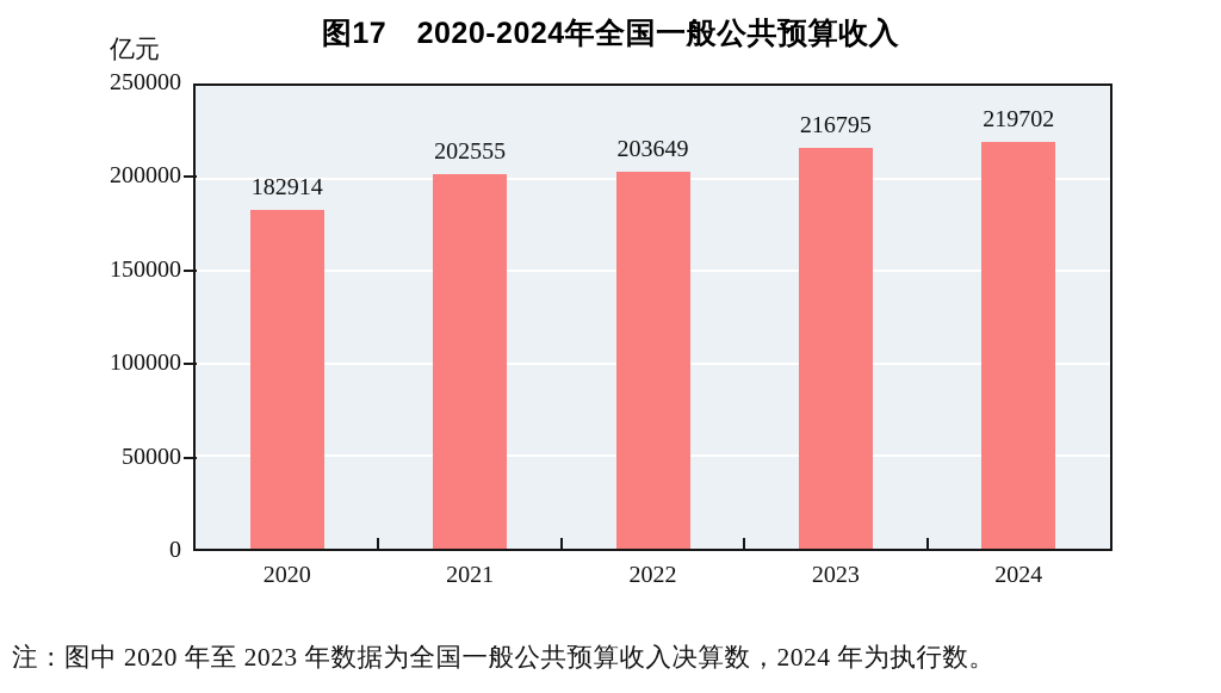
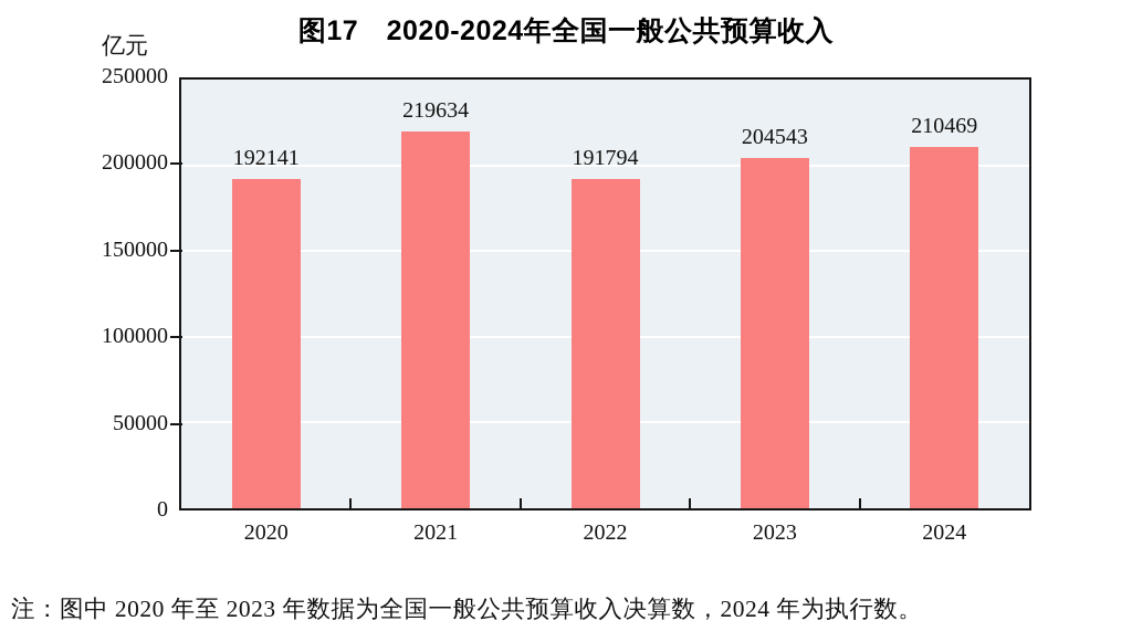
2020: 182914 -> 192141
2021: 202555 -> 219634
2022: 203649 -> 191794
2023: 216795 -> 204543
2024: 219702 -> 210469
